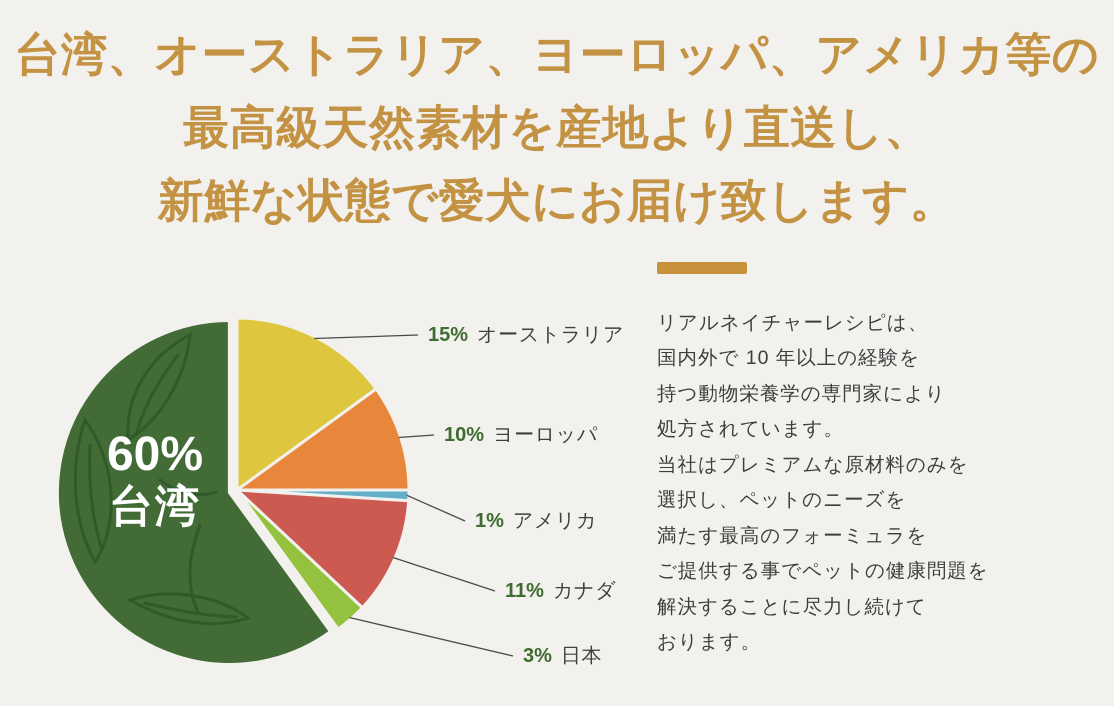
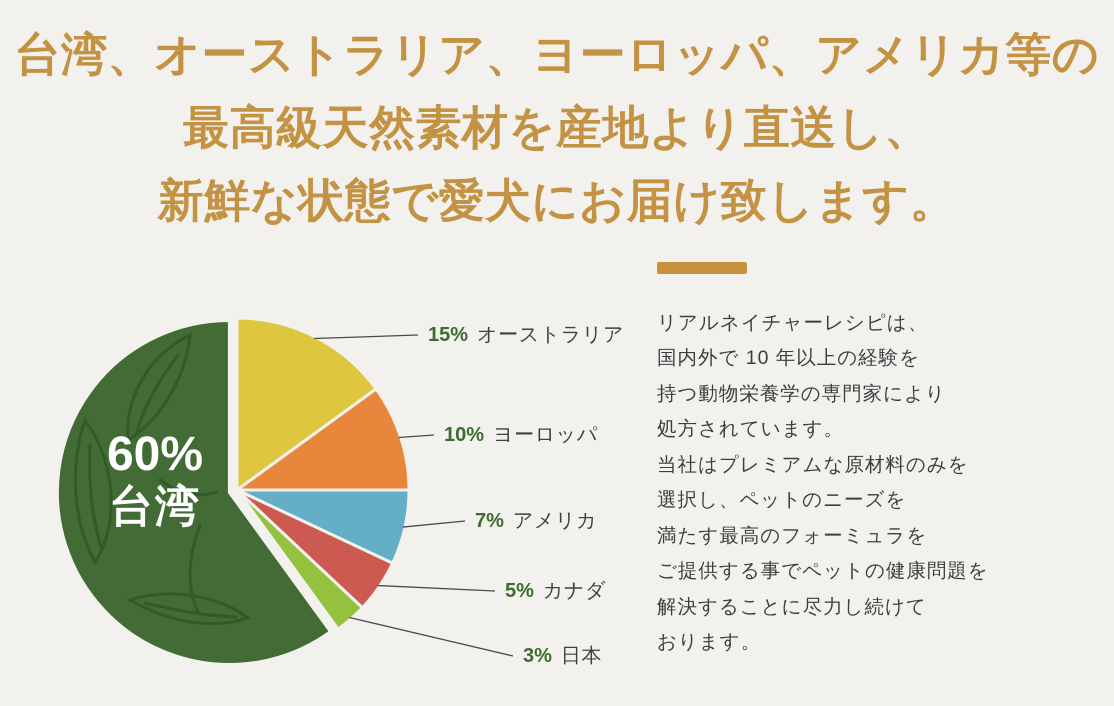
アメリカ: 1% -> 7%
カナダ: 11% -> 5%
